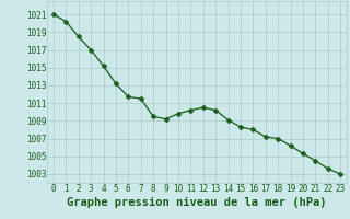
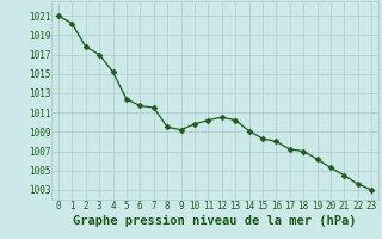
2: 1018.5 -> 1017.8
5: 1013.2 -> 1012.4
